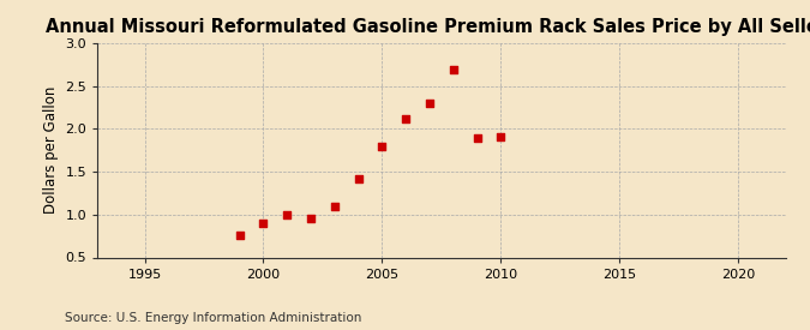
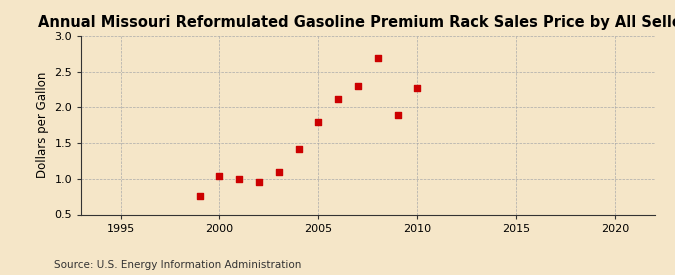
2000: 0.90 -> 1.04
2010: 1.90 -> 2.27
